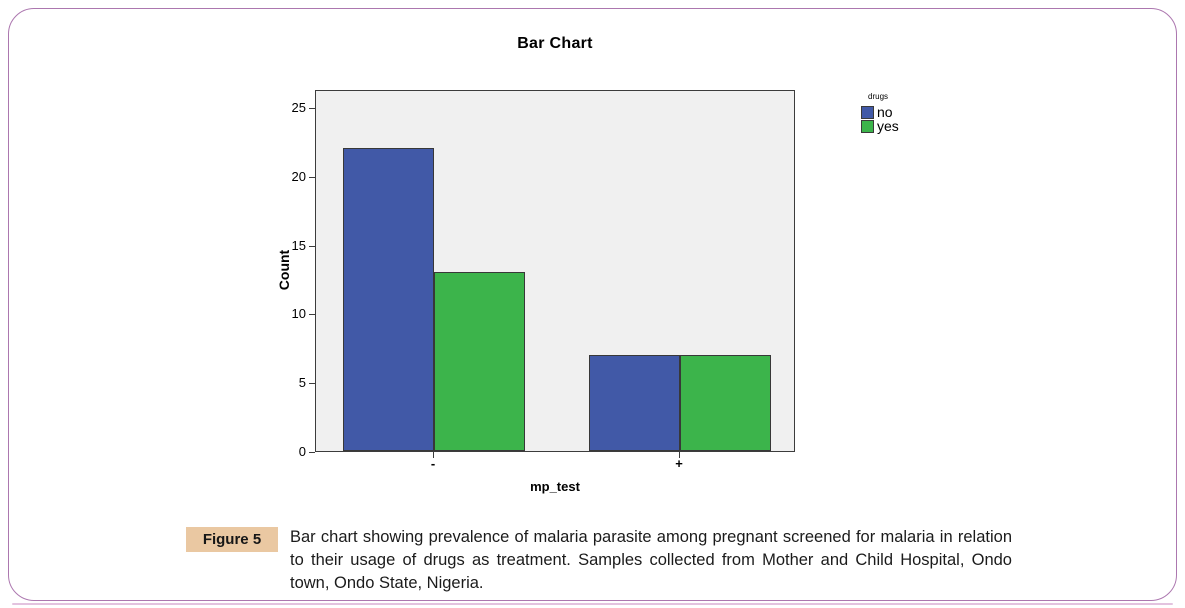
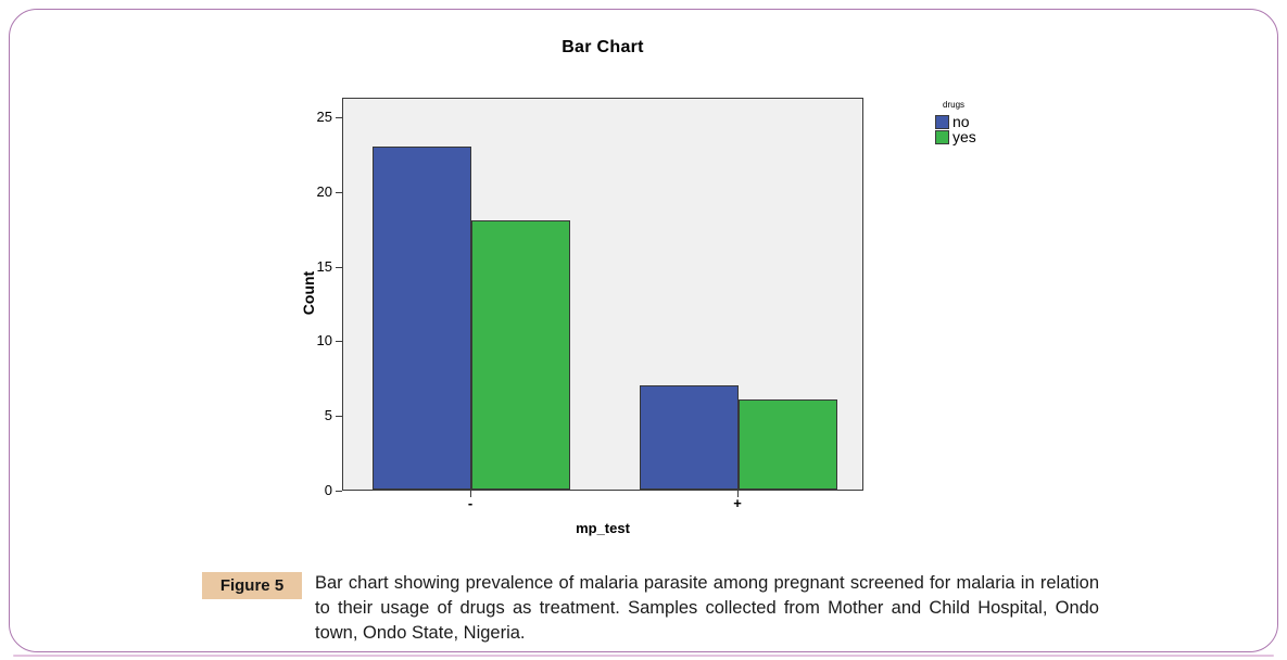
no/-: 22 -> 23
yes/-: 13 -> 18
yes/+: 7 -> 6
